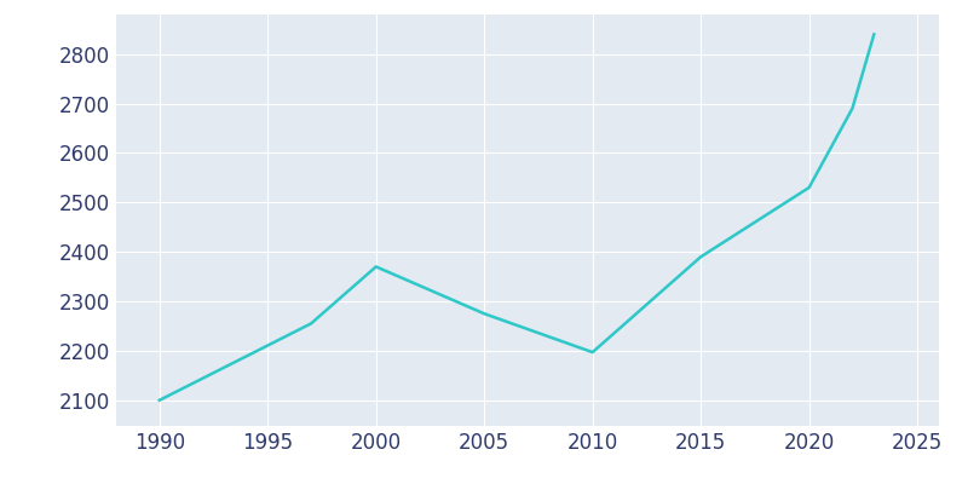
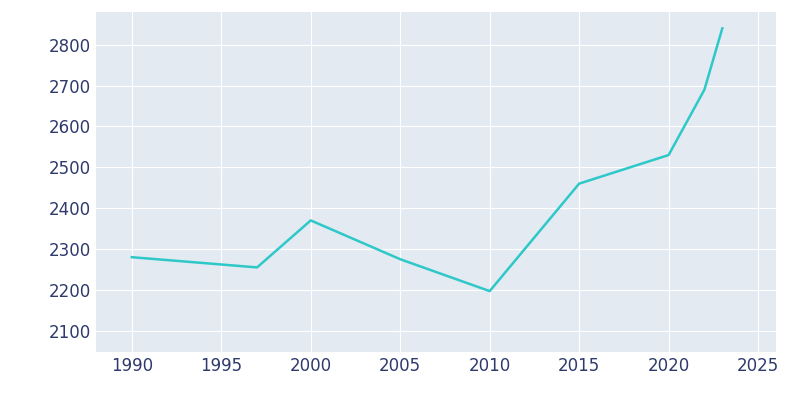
1990: 2100 -> 2280
2015: 2390 -> 2460
